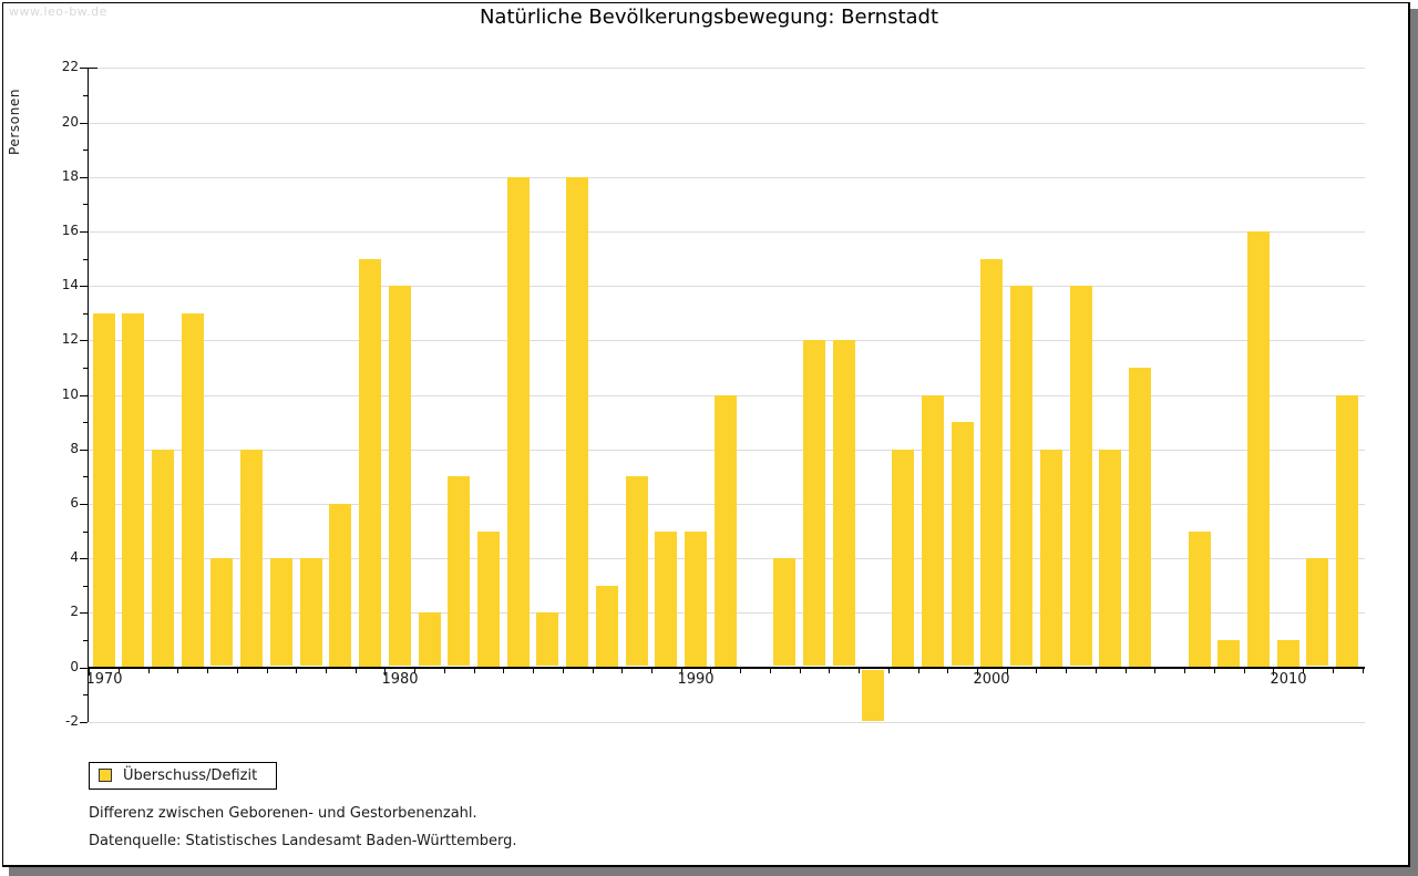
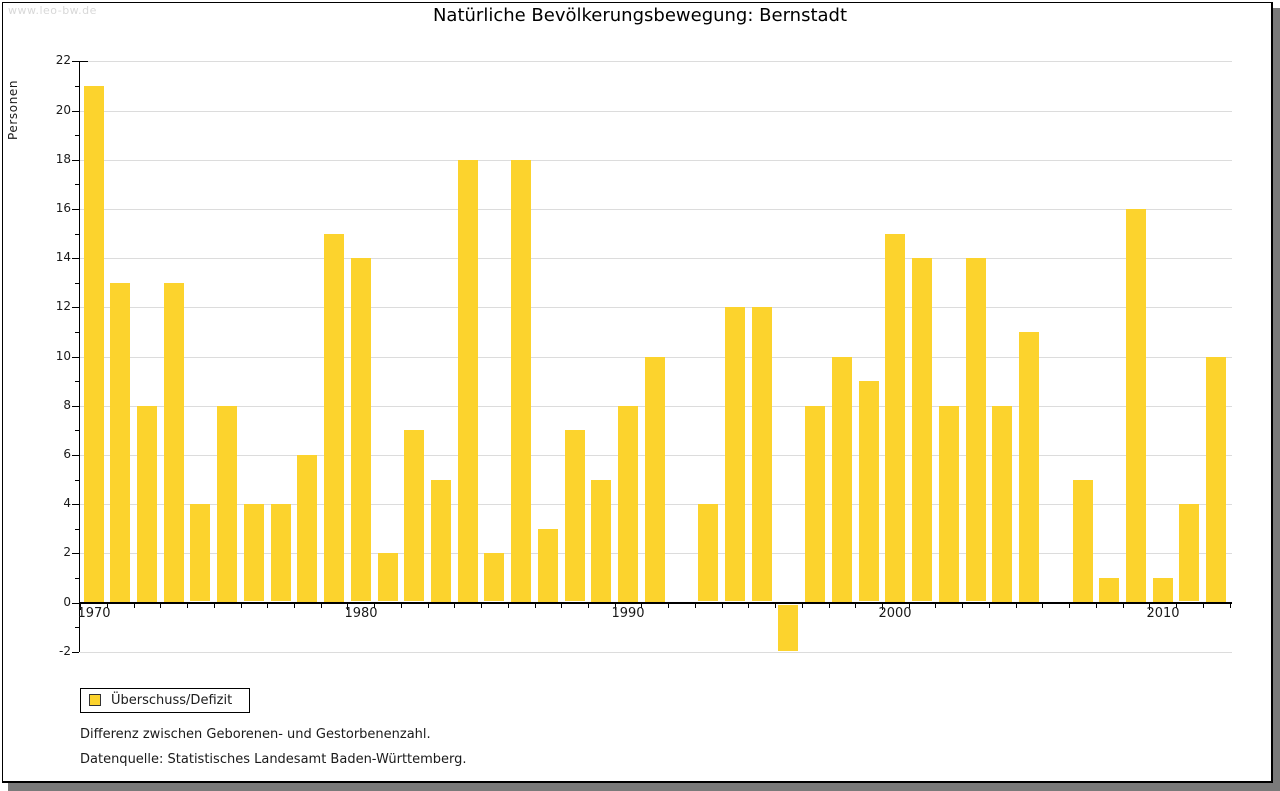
1970: 13 -> 21
1990: 5 -> 8
